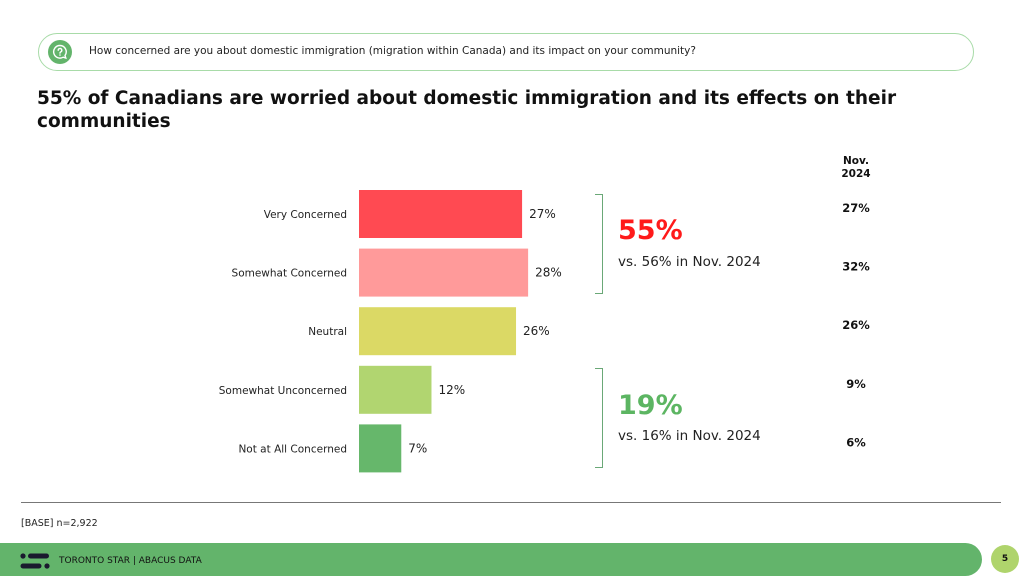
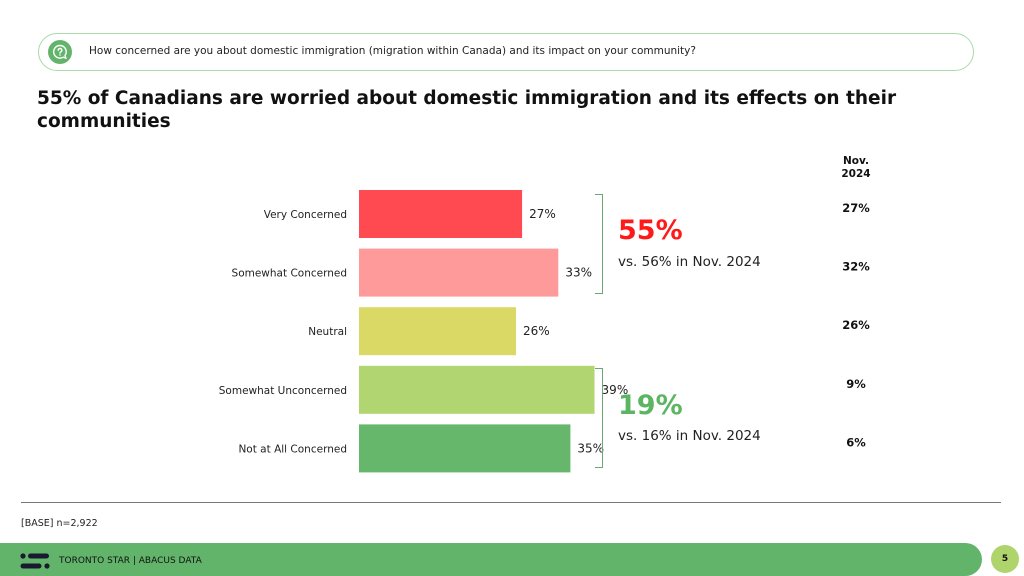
Somewhat Concerned: 28% -> 33%
Somewhat Unconcerned: 12% -> 39%
Not at All Concerned: 7% -> 35%
